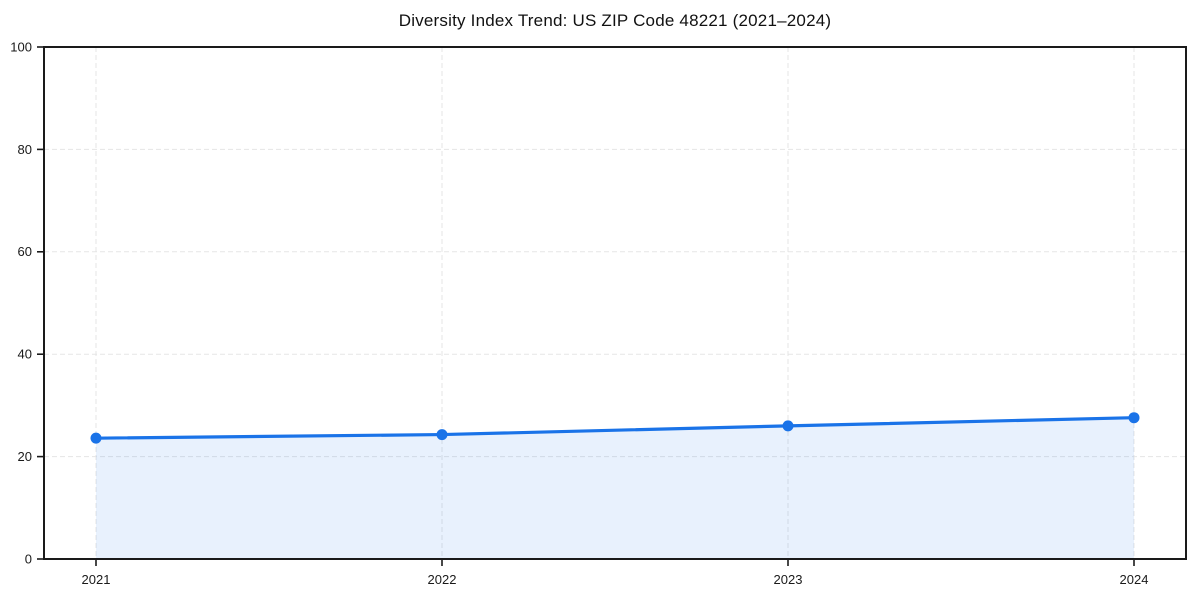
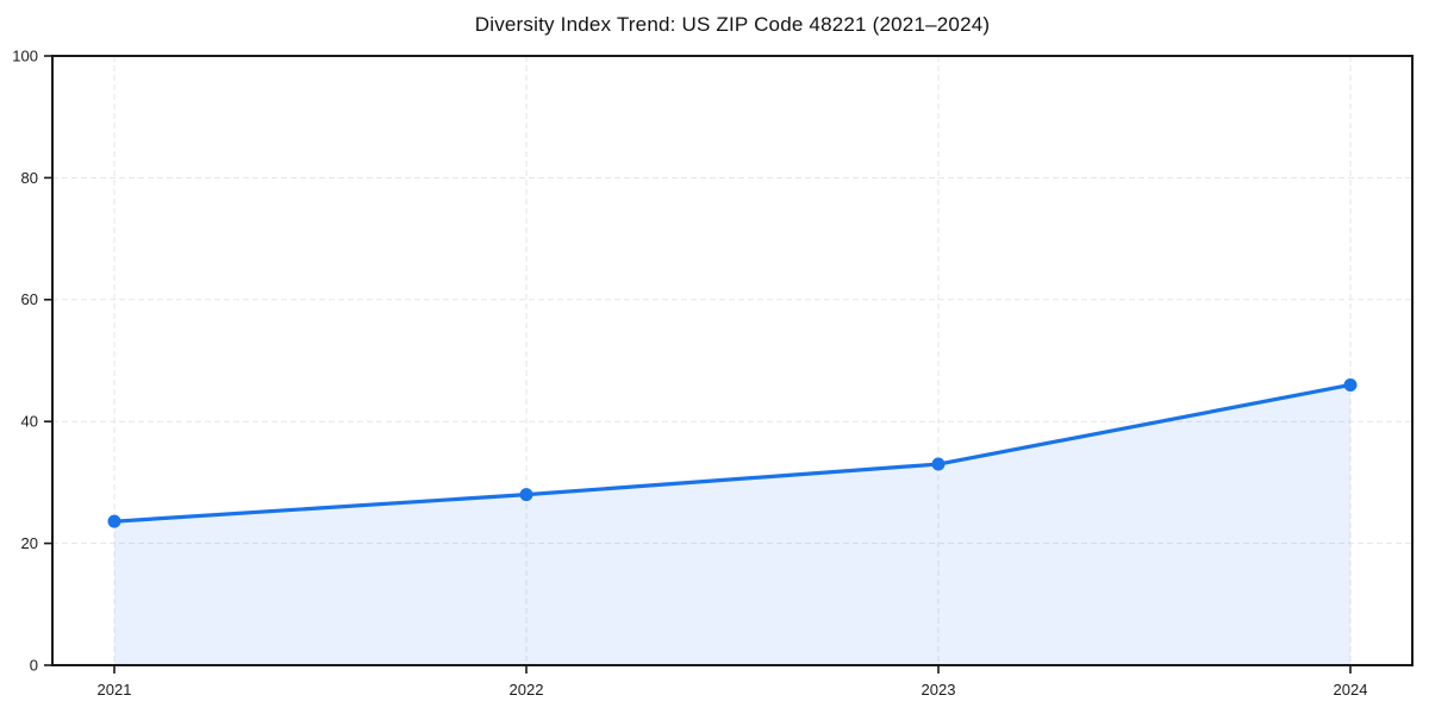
2022: 24 -> 28
2023: 26 -> 33
2024: 28 -> 46
